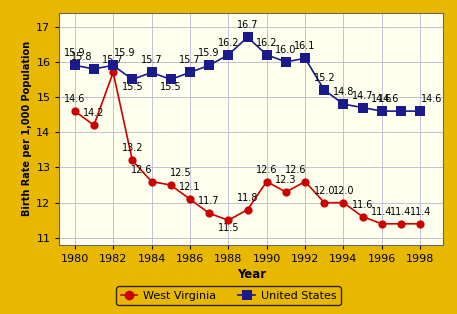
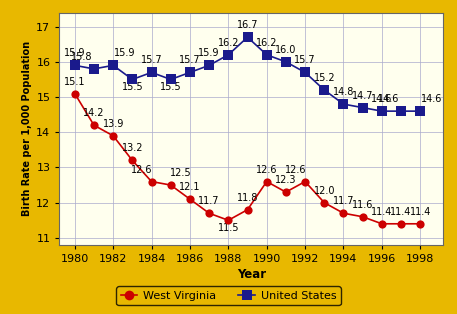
West Virginia/1980: 14.6 -> 15.1
West Virginia/1982: 15.7 -> 13.9
United States/1992: 16.1 -> 15.7
West Virginia/1994: 12.0 -> 11.7
